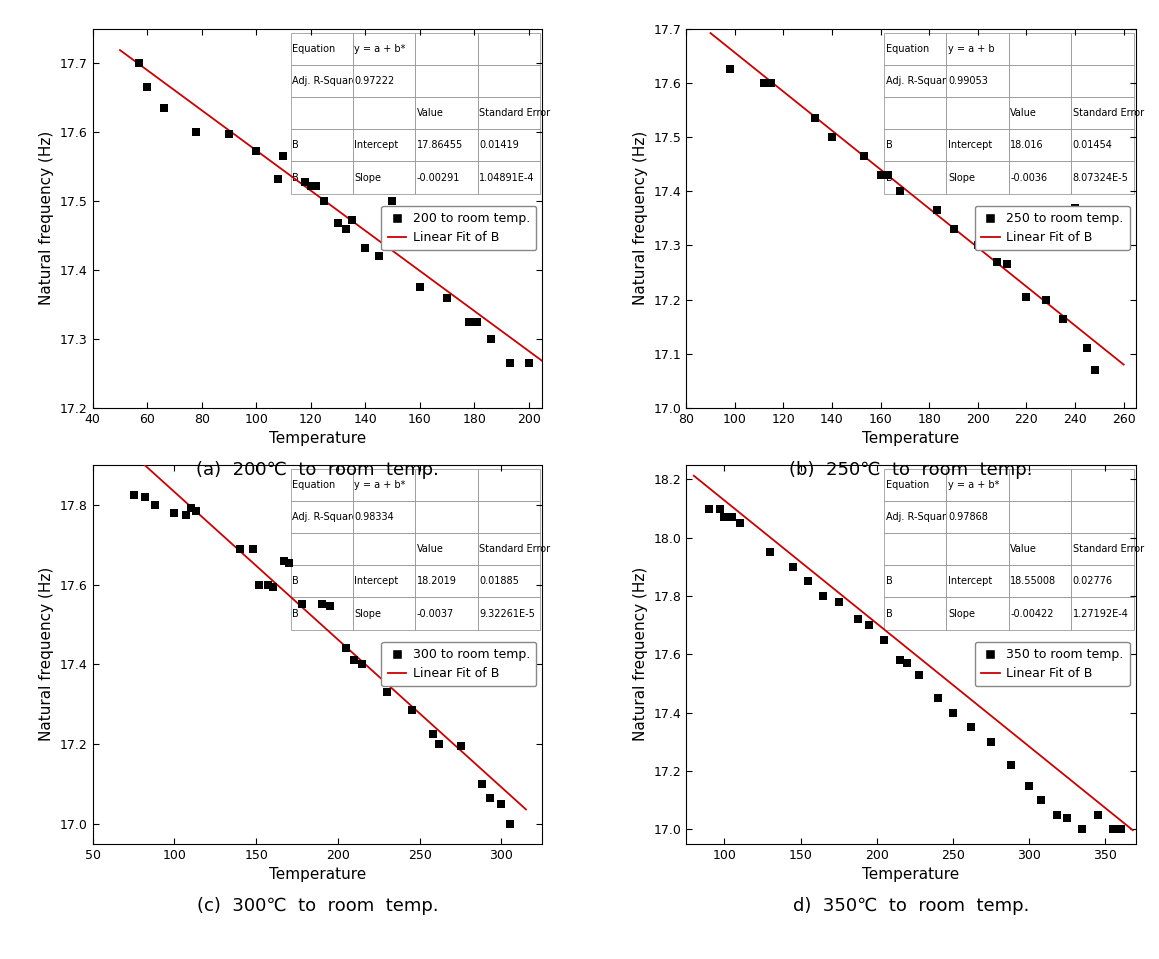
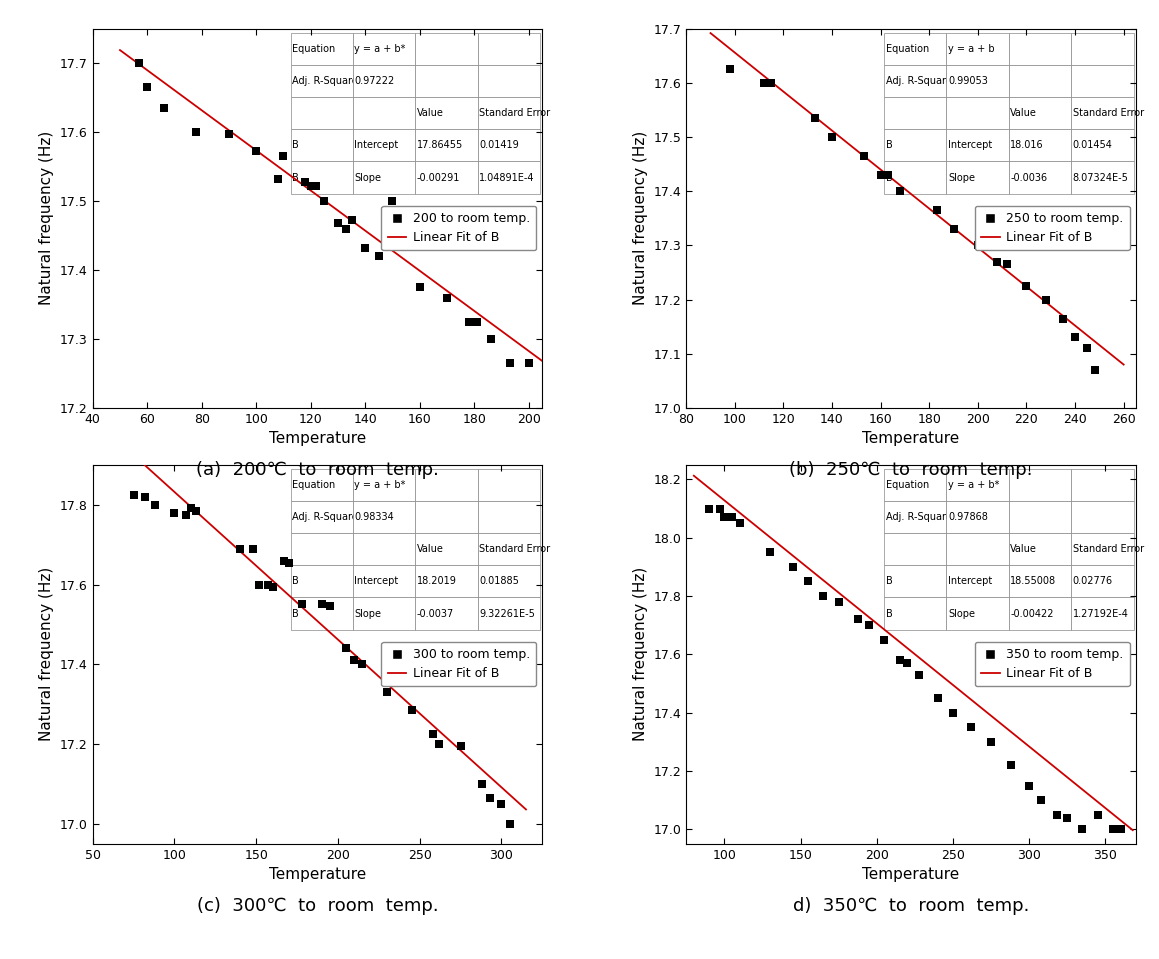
250 to room temp./220: 17.204 -> 17.225
250 to room temp./240: 17.370 -> 17.130
